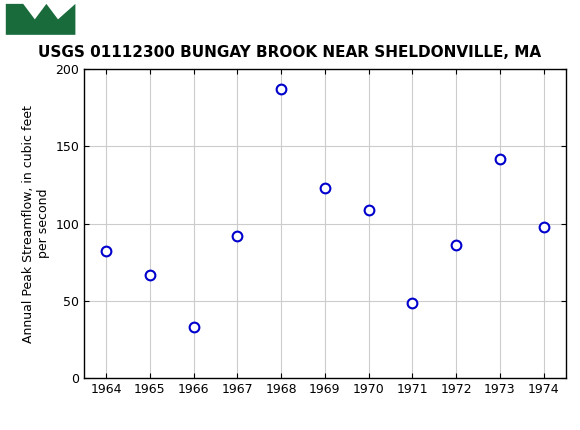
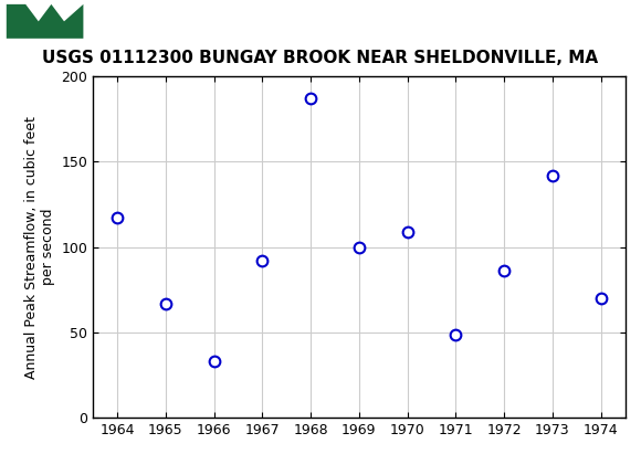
1964: 82 -> 117
1969: 123 -> 100
1974: 98 -> 70
